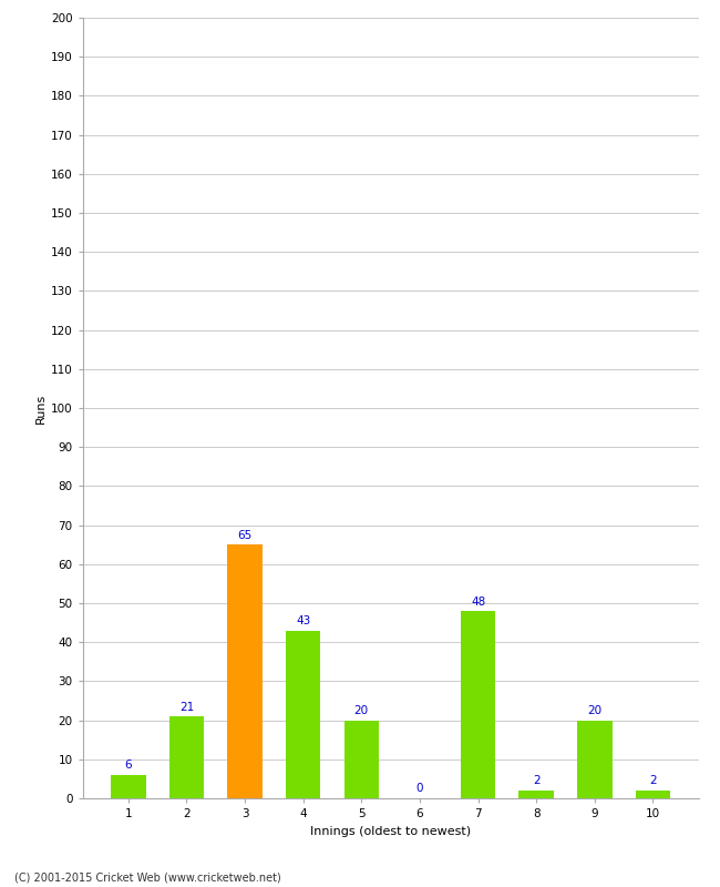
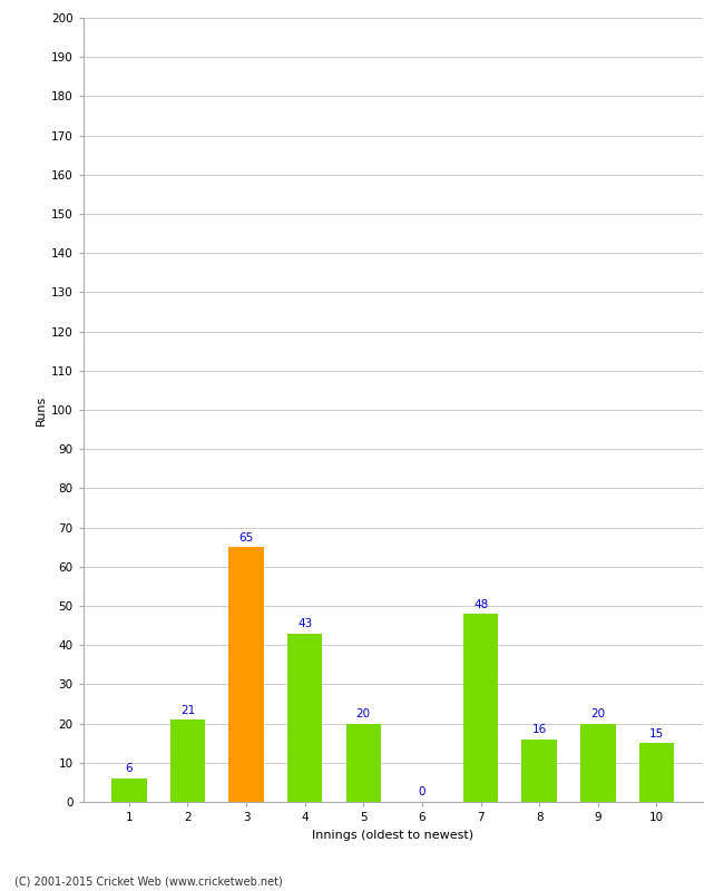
8: 2 -> 16
10: 2 -> 15
